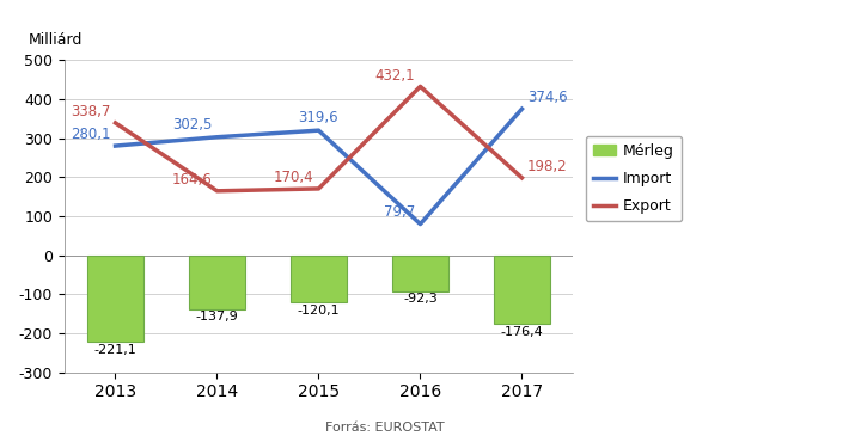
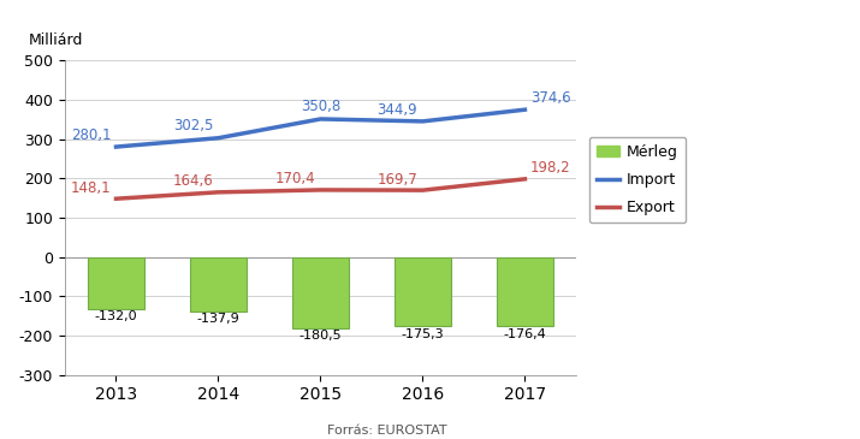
Mérleg/2013: -221,1 -> -132,0
Export/2013: 338,7 -> 148,1
Mérleg/2015: -120,1 -> -180,5
Import/2015: 319,6 -> 350,8
Mérleg/2016: -92,3 -> -175,3
Import/2016: 79,7 -> 344,9
Export/2016: 432,1 -> 169,7
